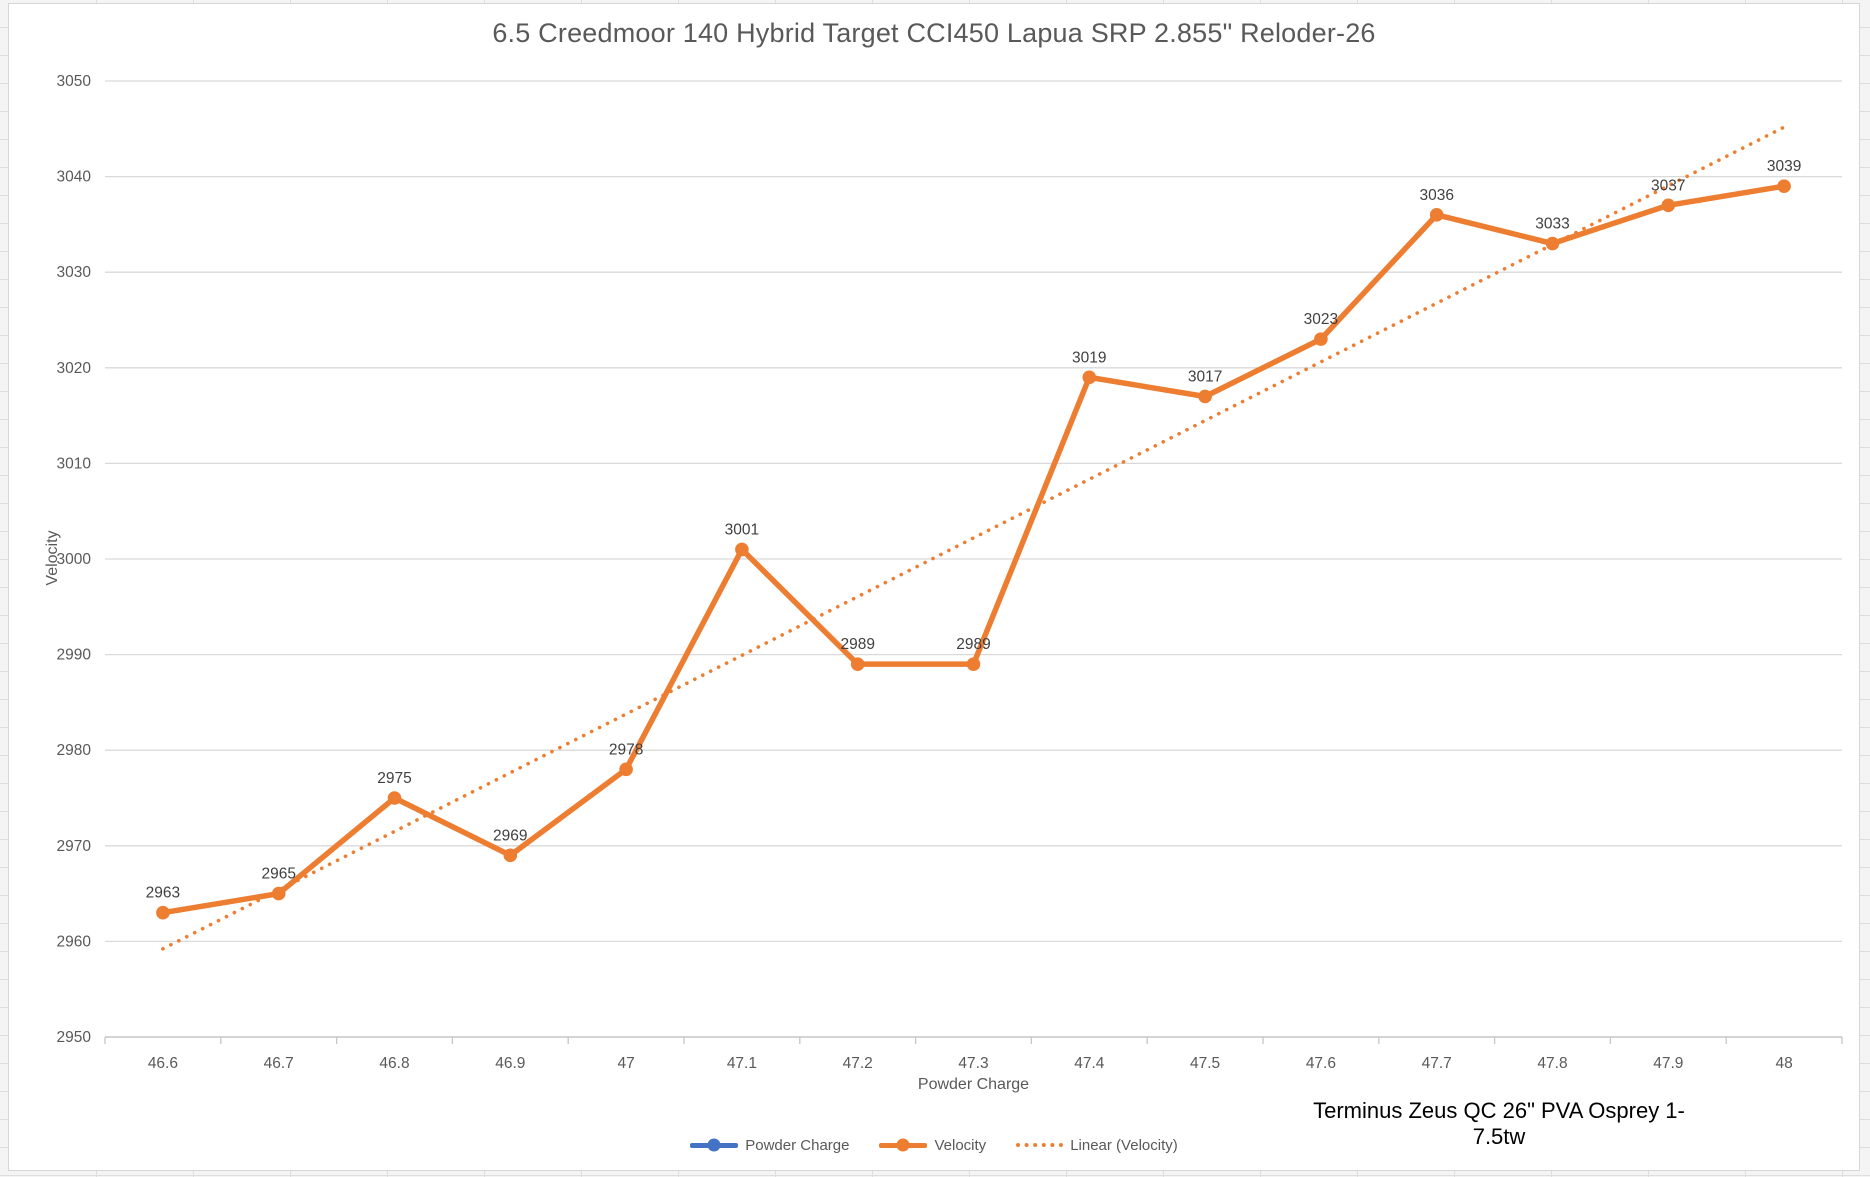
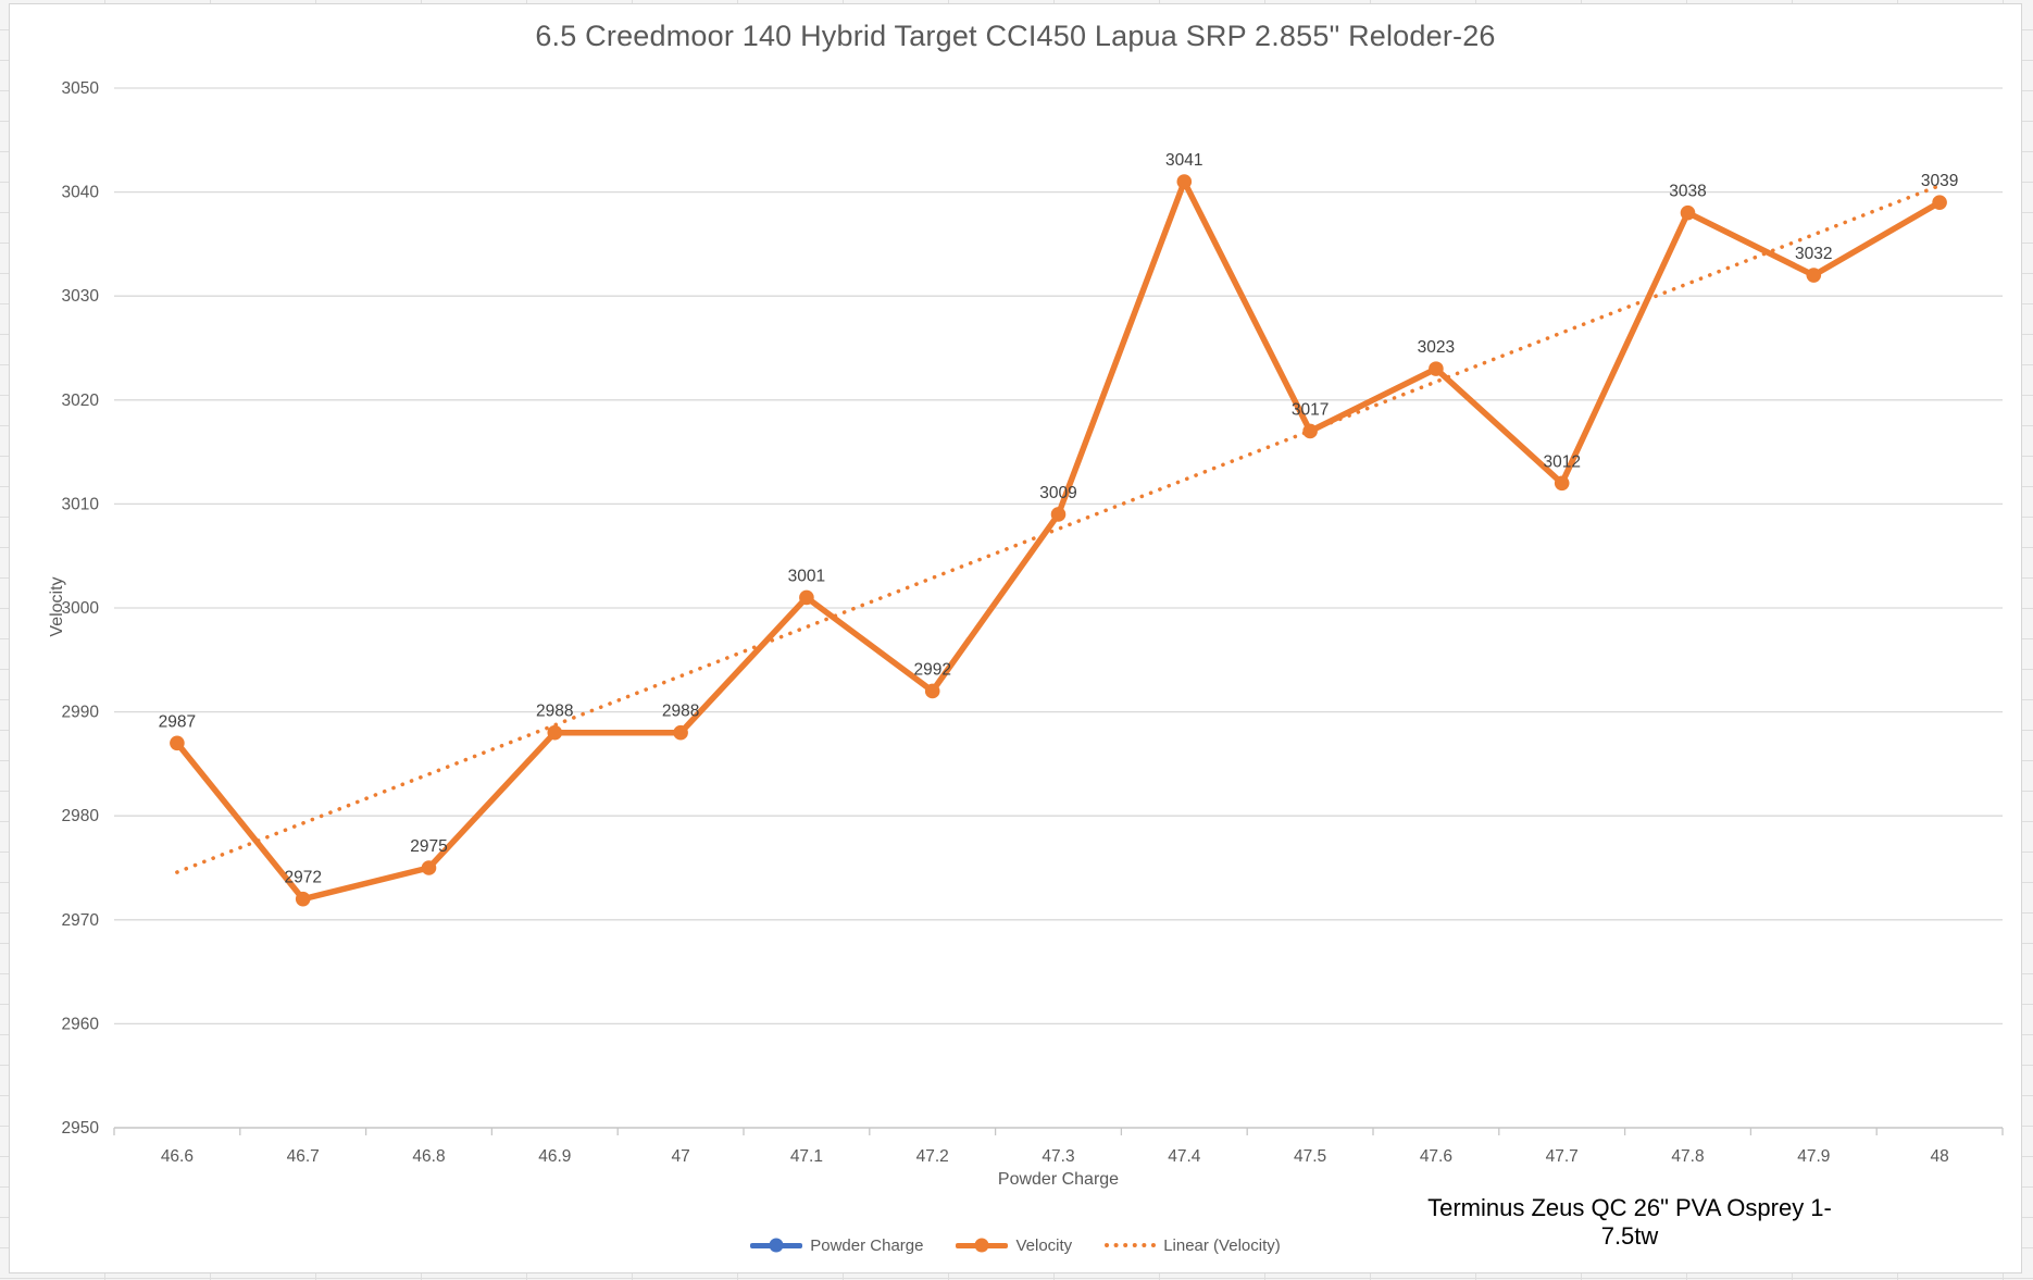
46.6: 2963 -> 2987
46.7: 2965 -> 2972
46.9: 2969 -> 2988
47: 2978 -> 2988
47.2: 2989 -> 2992
47.3: 2989 -> 3009
47.4: 3019 -> 3041
47.7: 3036 -> 3012
47.8: 3033 -> 3038
47.9: 3037 -> 3032
